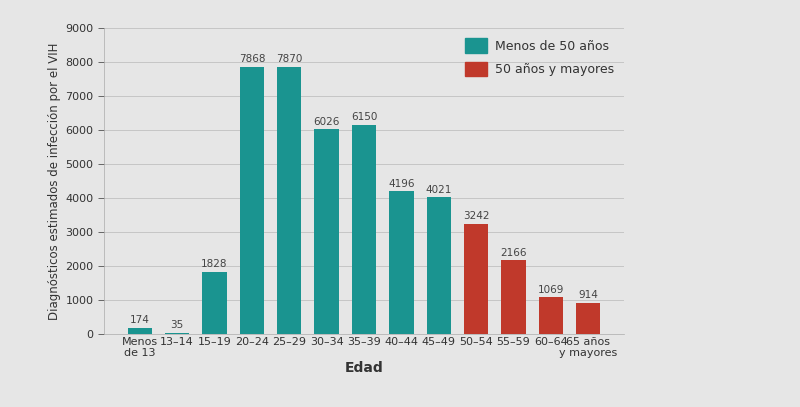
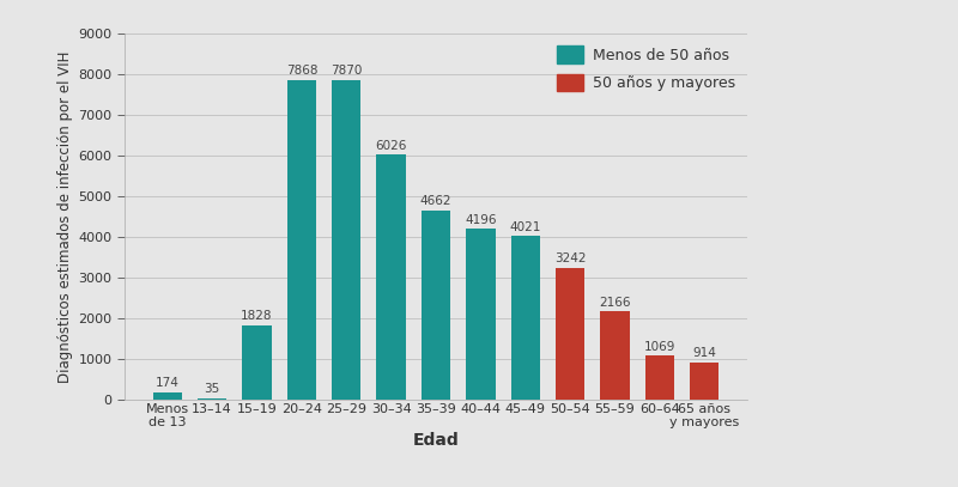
35–39: 6150 -> 4662
